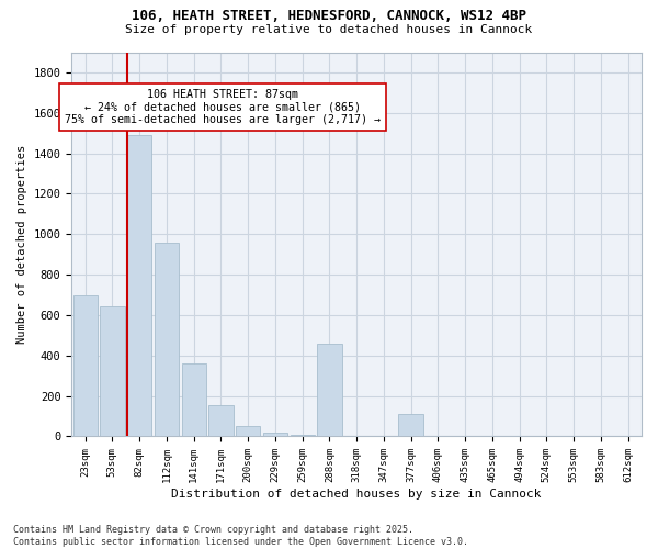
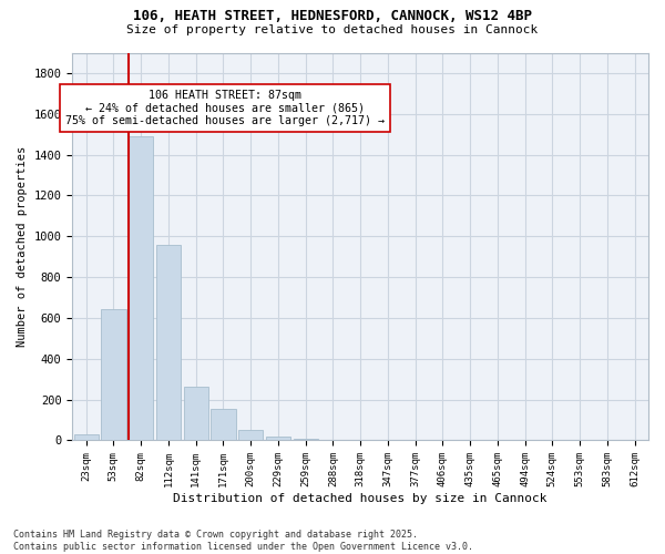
23sqm: 700 -> 30
141sqm: 360 -> 260
288sqm: 460 -> 0
377sqm: 110 -> 0
